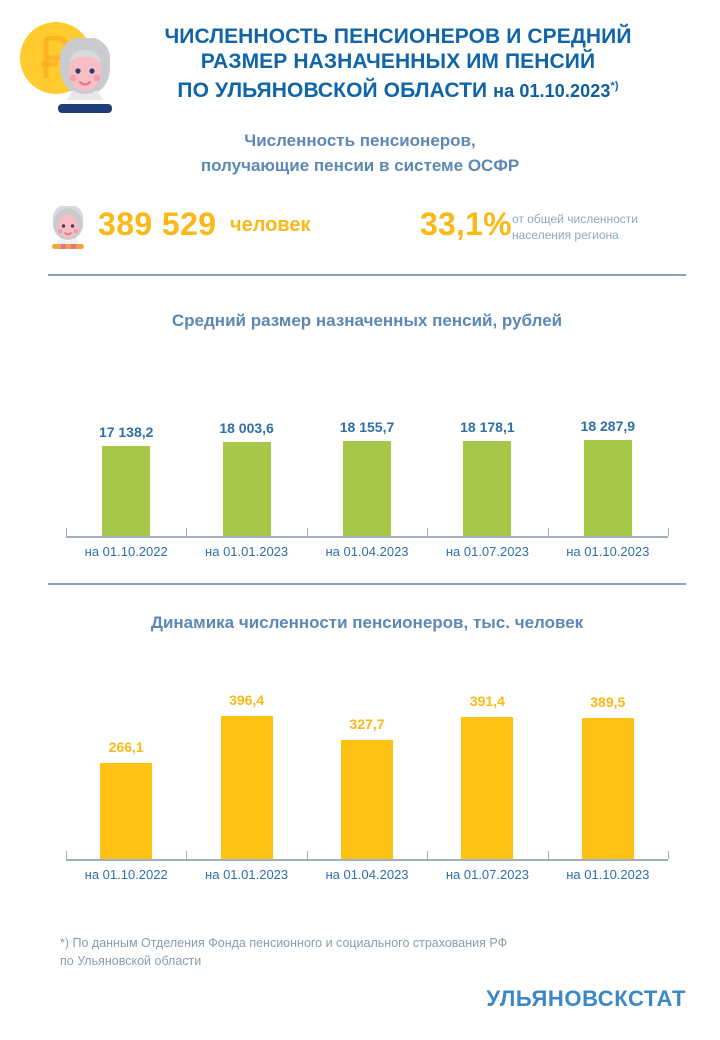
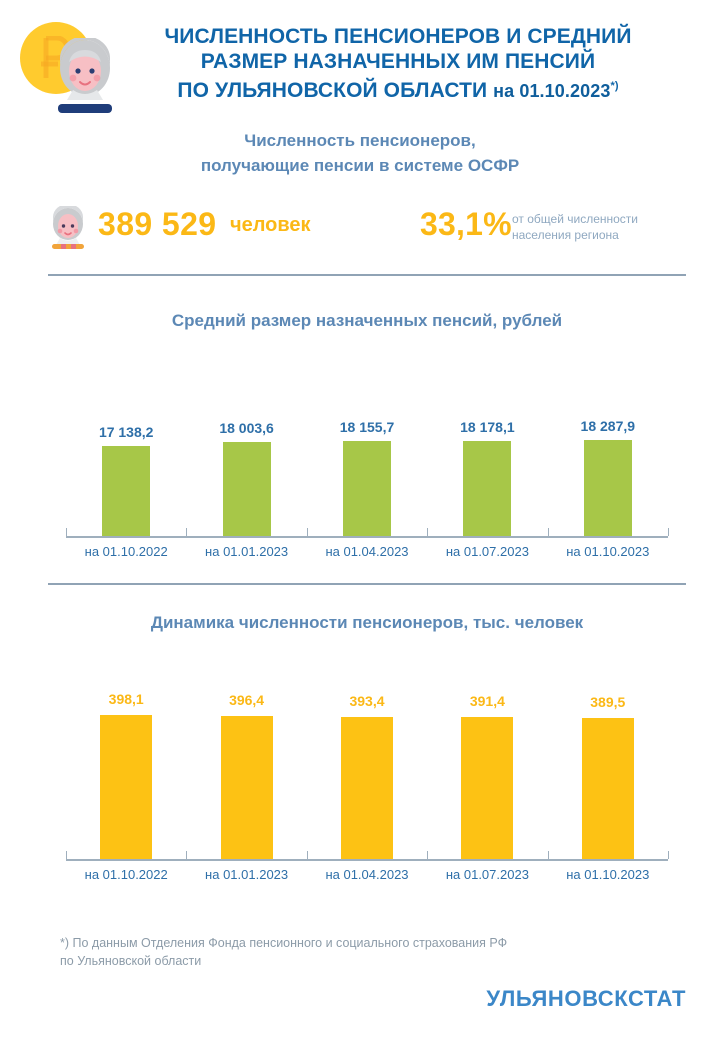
Динамика численности пенсионеров, тыс. человек/на 01.10.2022: 266,1 -> 398,1
Динамика численности пенсионеров, тыс. человек/на 01.04.2023: 327,7 -> 393,4
